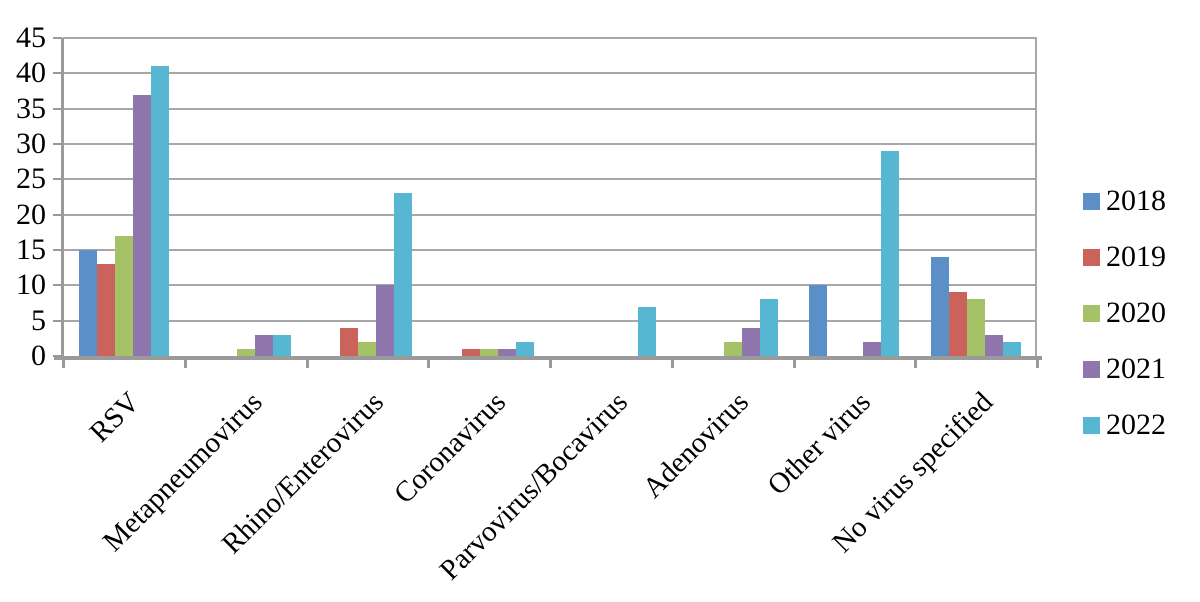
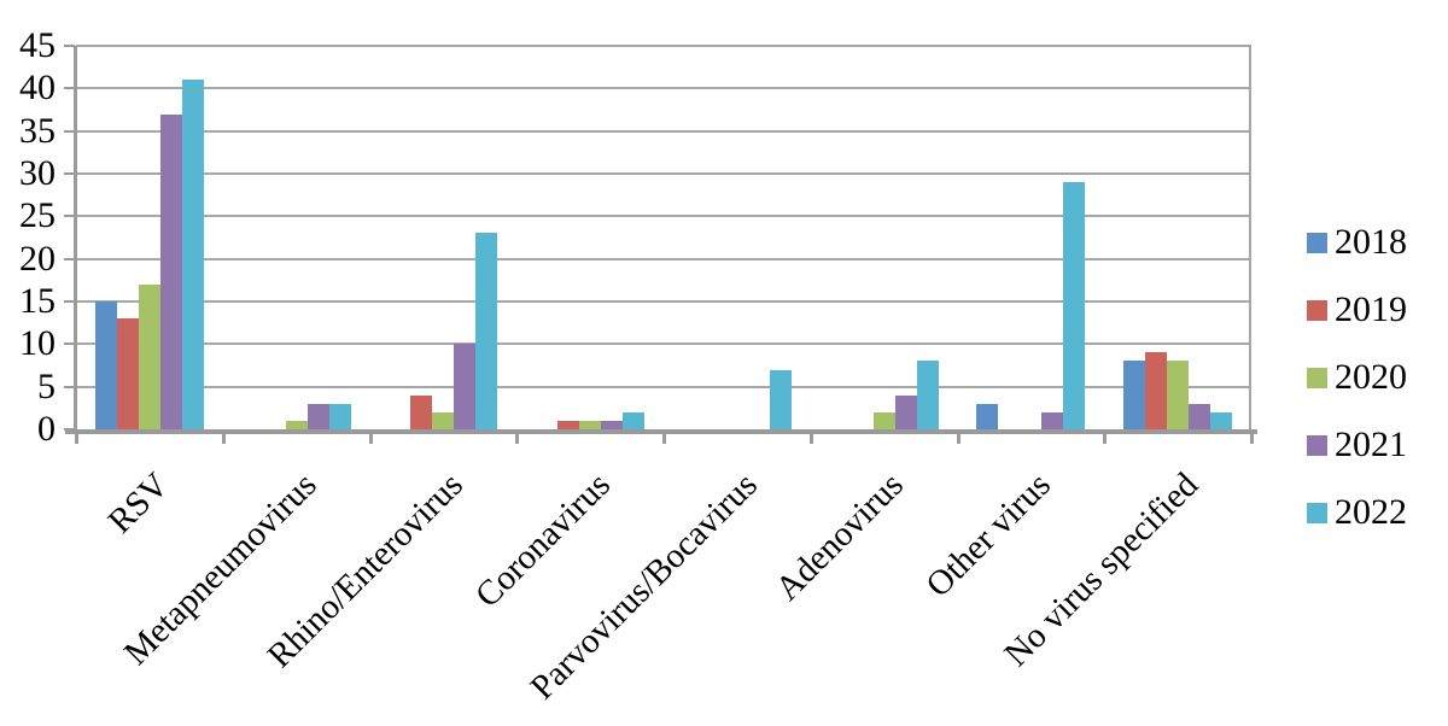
2018/Other virus: 10 -> 3
2018/No virus specified: 14 -> 8
